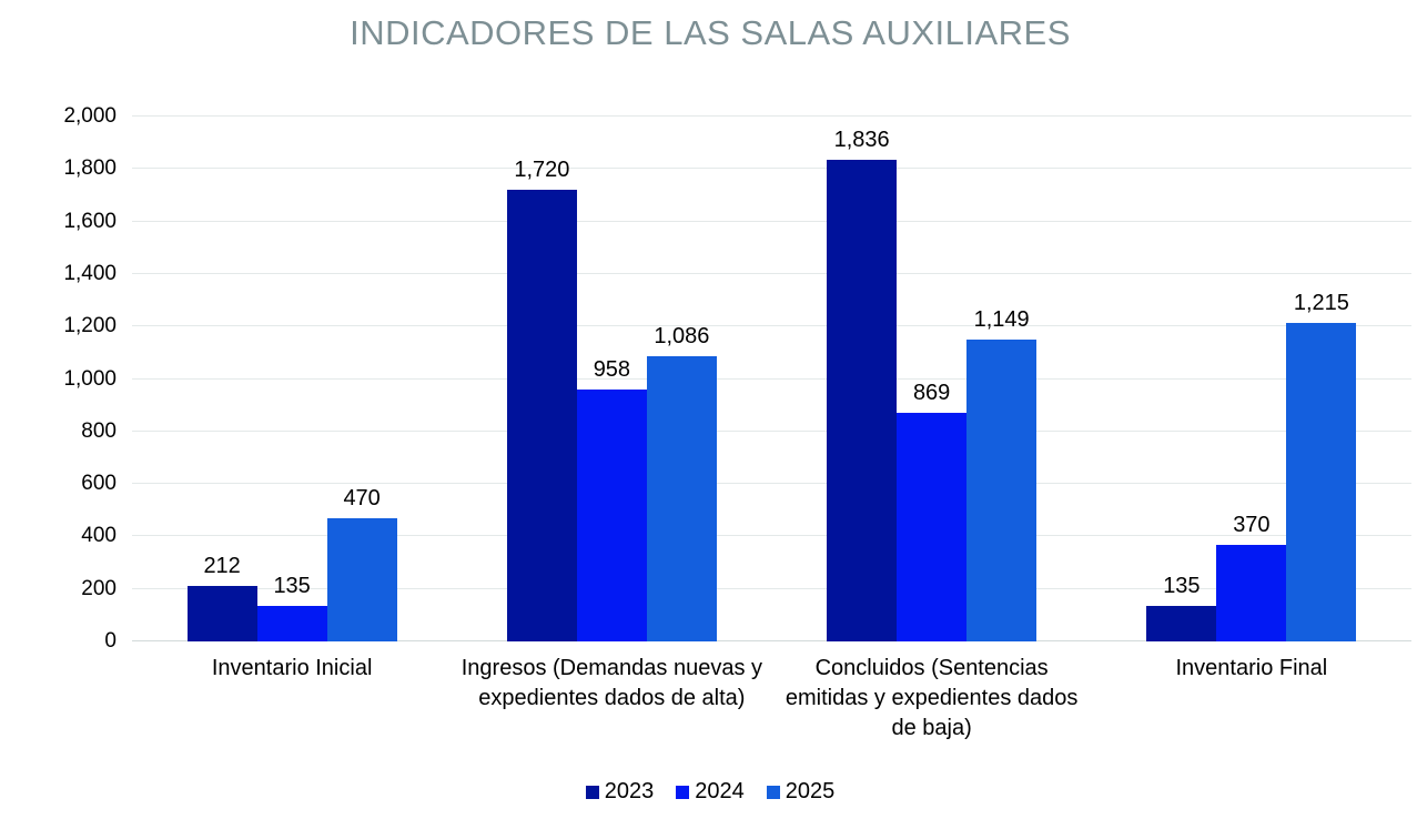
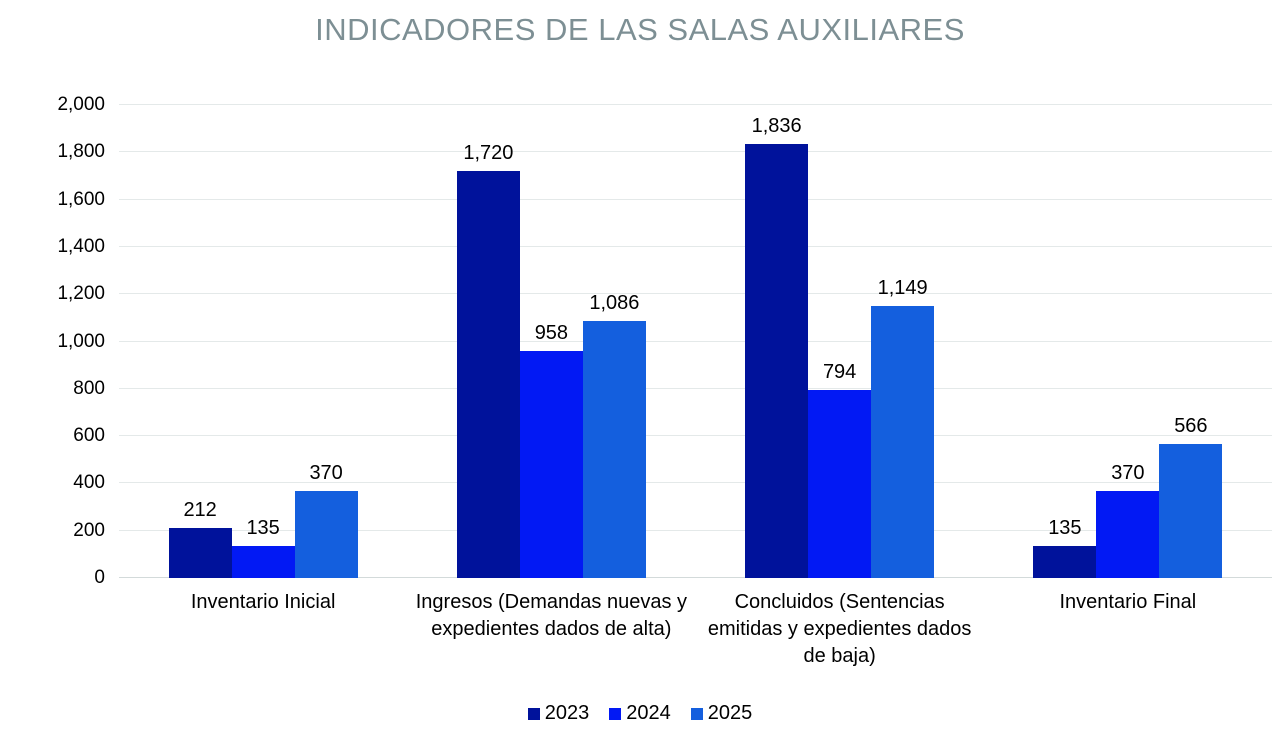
2025/Inventario Inicial: 470 -> 370
2024/Concluidos (Sentencias emitidas y expedientes dados de baja): 869 -> 794
2025/Inventario Final: 1,215 -> 566
